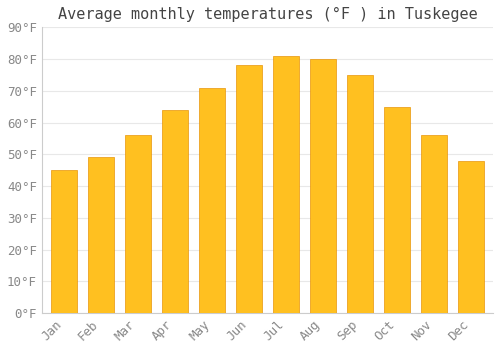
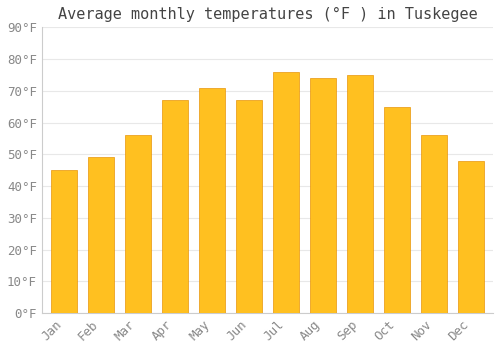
Apr: 64°F -> 67°F
Jun: 78°F -> 67°F
Jul: 81°F -> 76°F
Aug: 80°F -> 74°F
